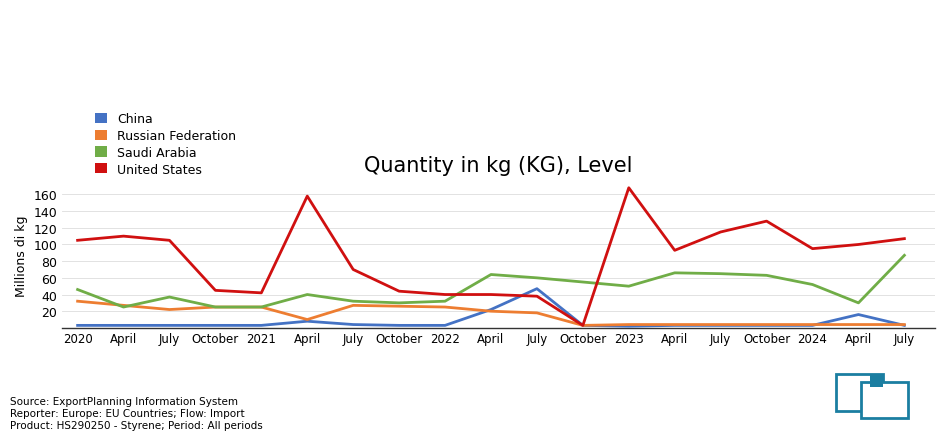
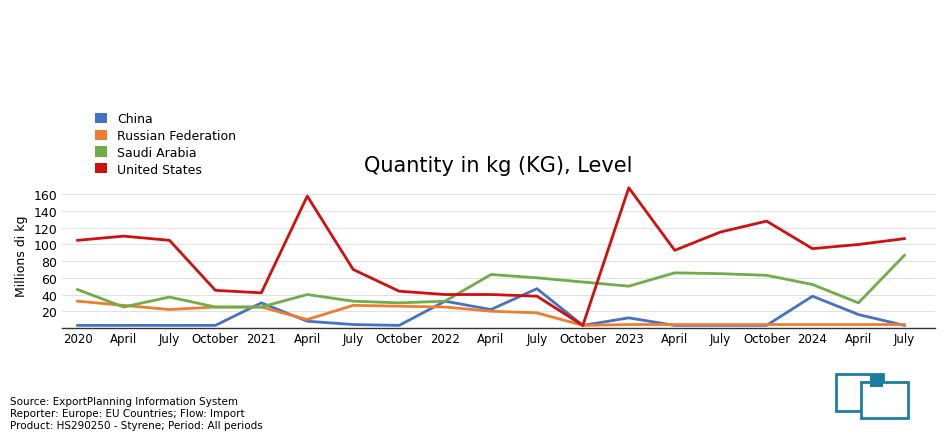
China/2021: 3 -> 30
China/2022: 3 -> 32
China/2023: 2 -> 12
China/2024: 3 -> 38
